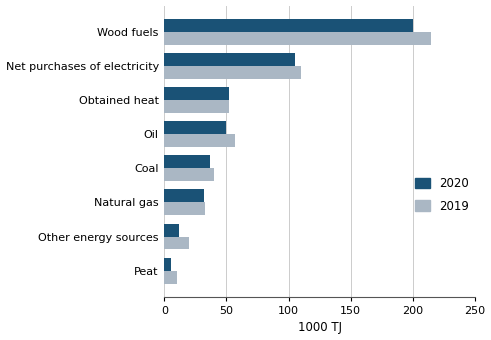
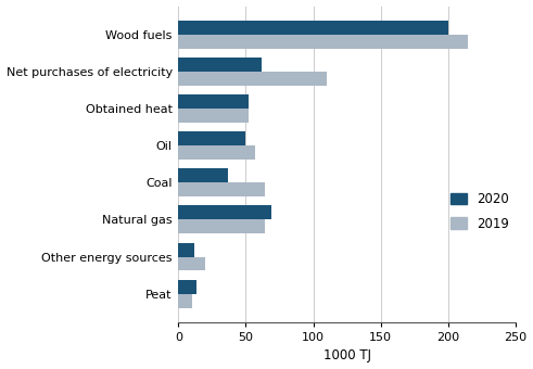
2020/Net purchases of electricity: 105 -> 62
2019/Coal: 40 -> 64
2020/Natural gas: 32 -> 69
2019/Natural gas: 33 -> 64
2020/Peat: 5 -> 13
